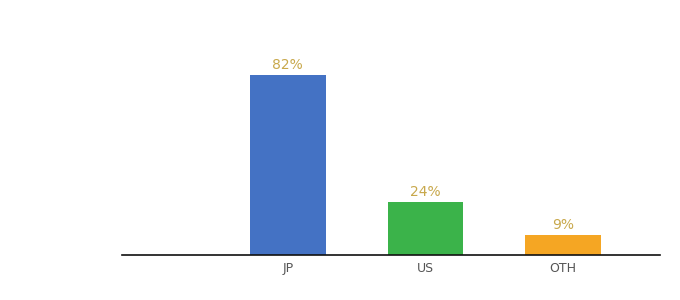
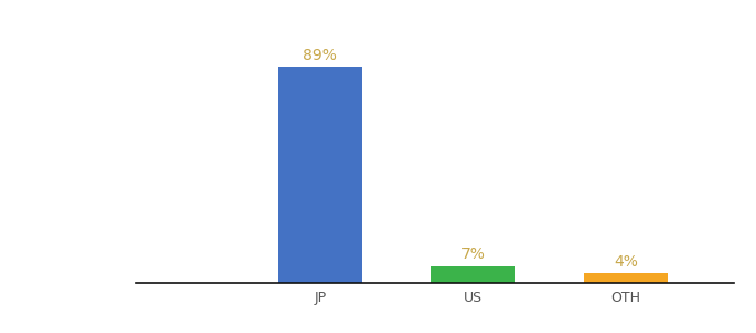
JP: 82% -> 89%
US: 24% -> 7%
OTH: 9% -> 4%
